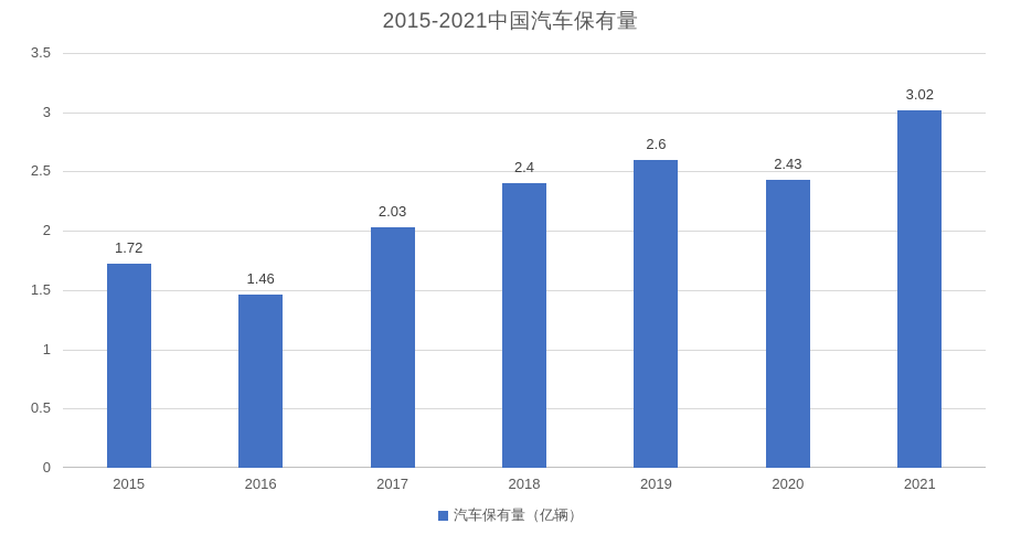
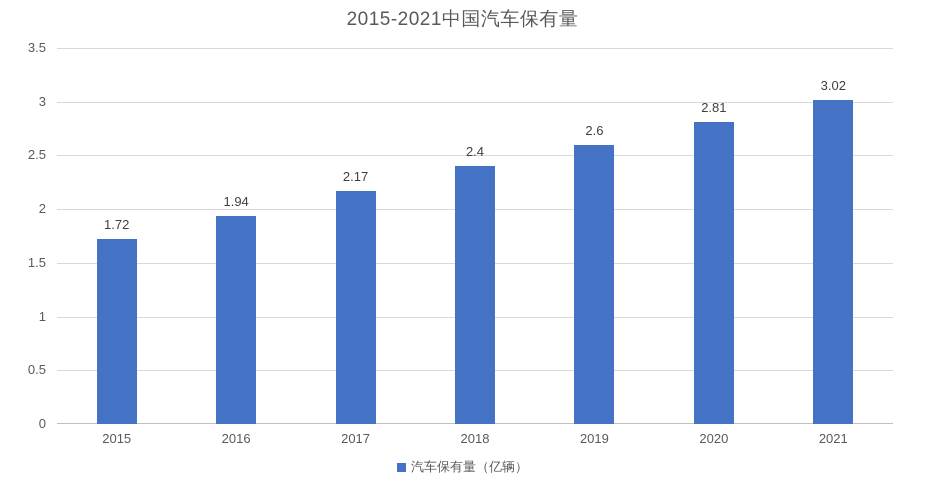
2016: 1.46 -> 1.94
2017: 2.03 -> 2.17
2020: 2.43 -> 2.81
